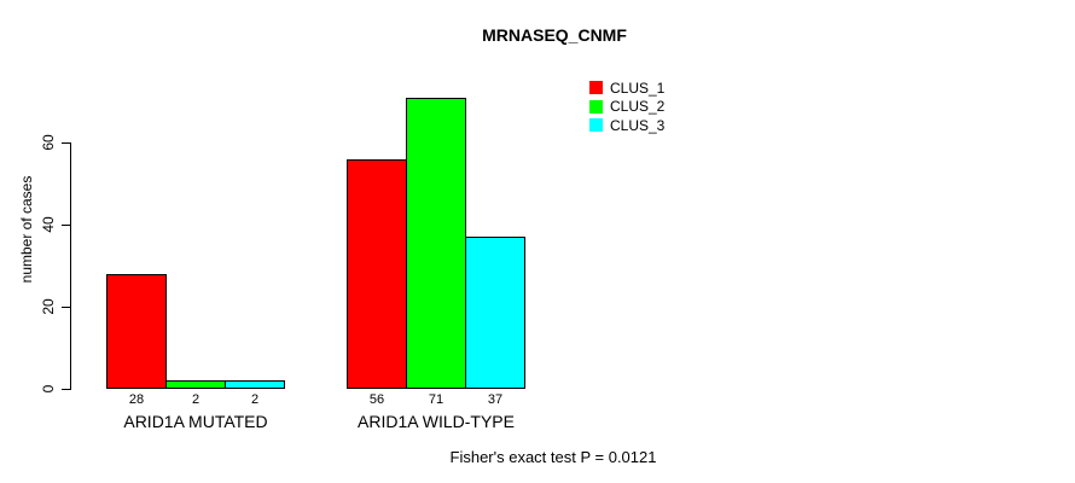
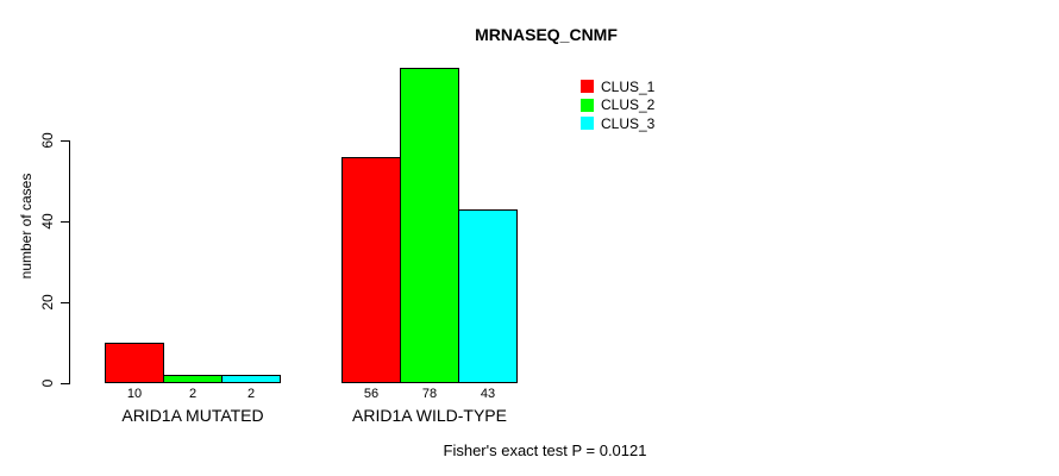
CLUS_1/ARID1A MUTATED: 28 -> 10
CLUS_2/ARID1A WILD-TYPE: 71 -> 78
CLUS_3/ARID1A WILD-TYPE: 37 -> 43
